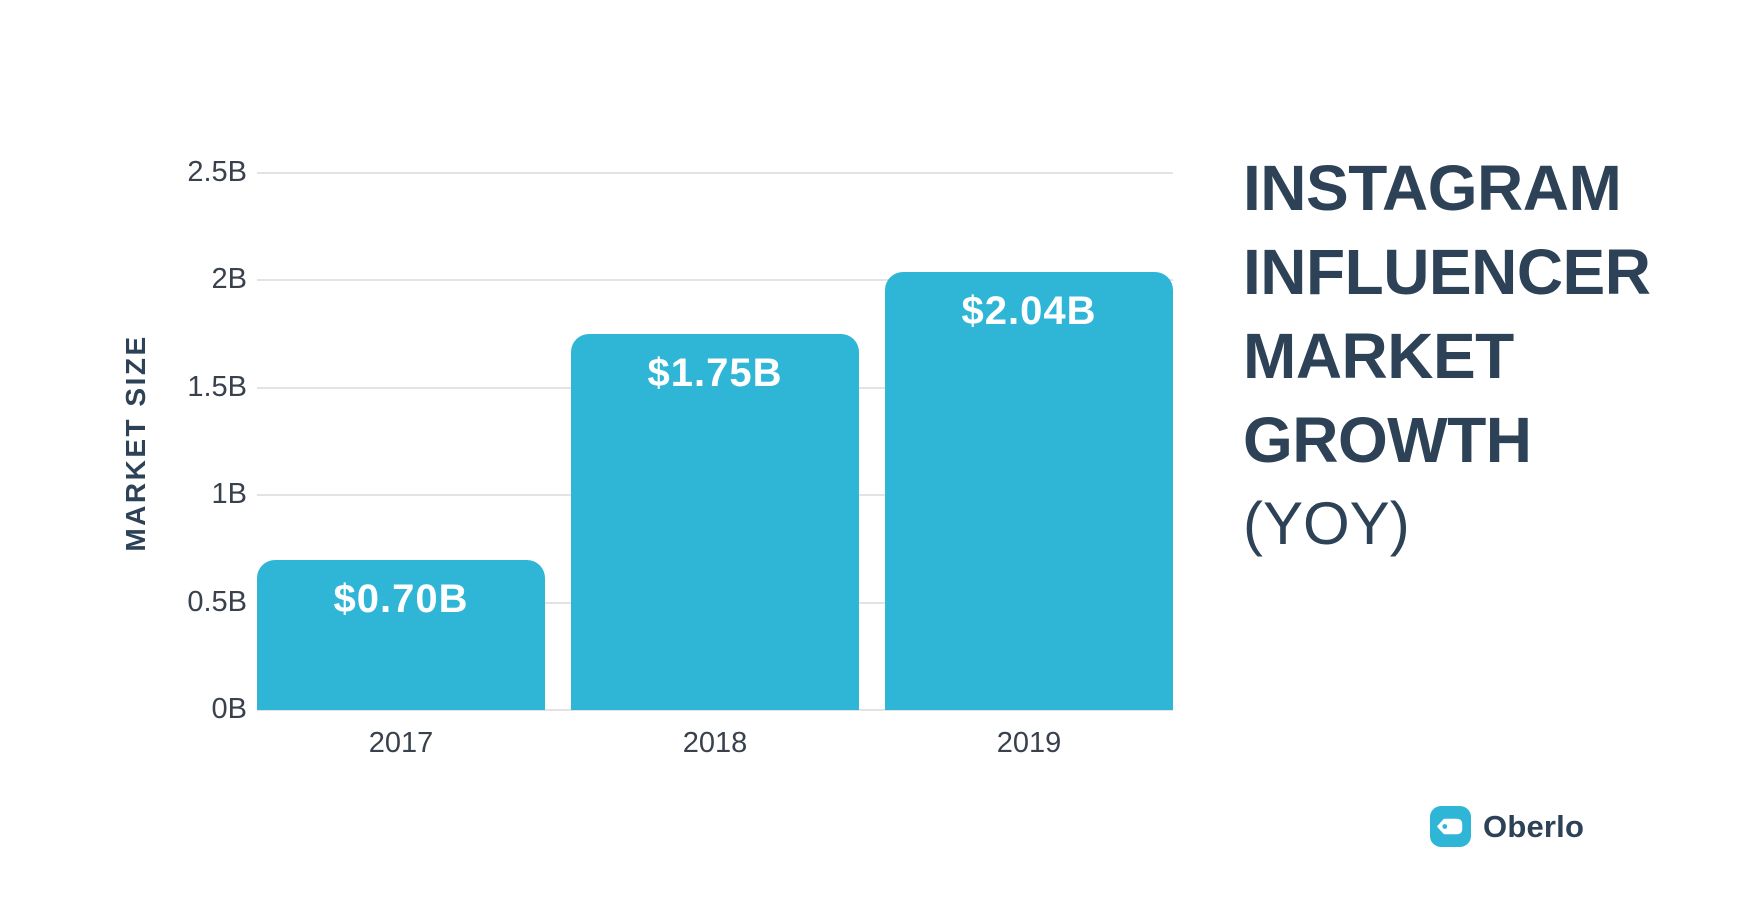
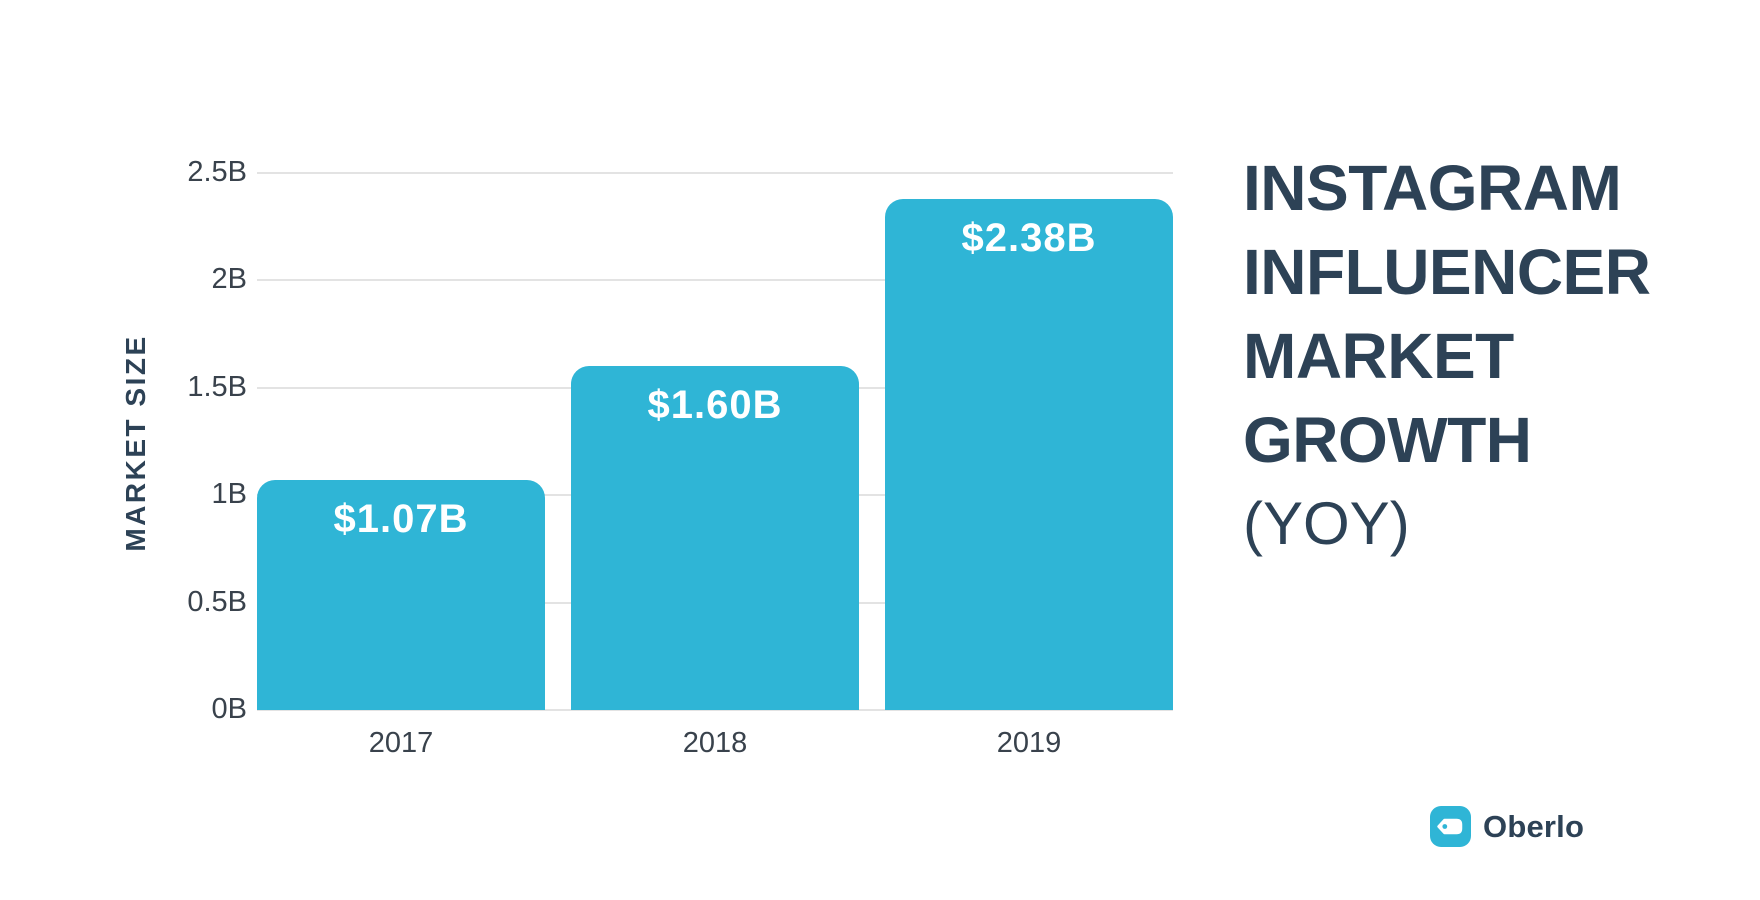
2017: $0.70B -> $1.07B
2018: $1.75B -> $1.60B
2019: $2.04B -> $2.38B
